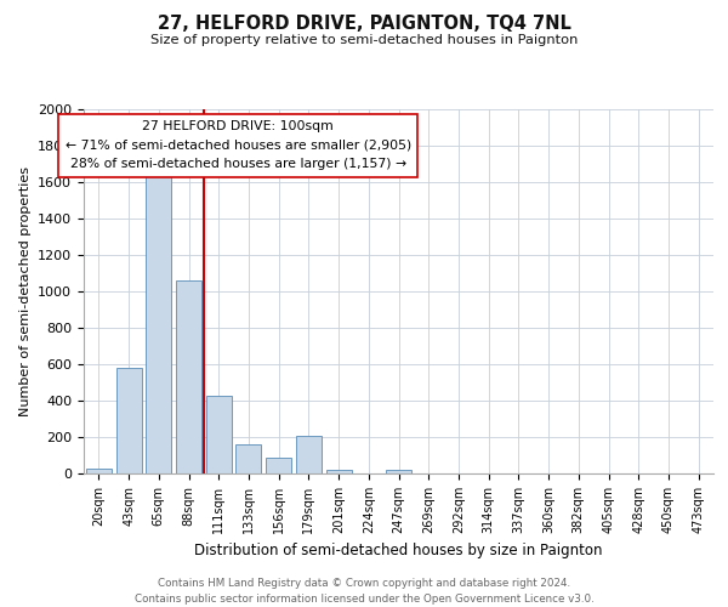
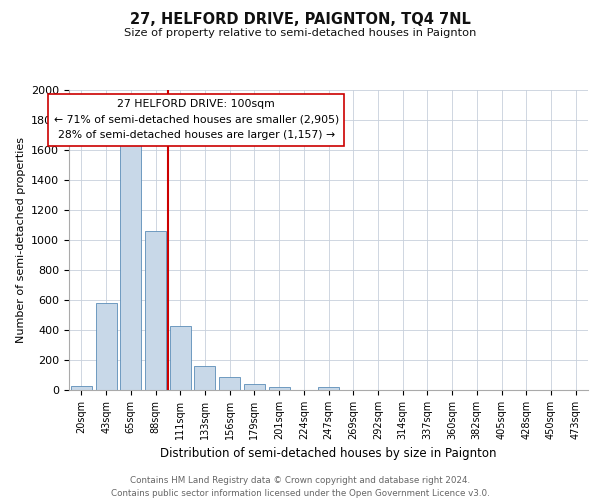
179sqm: 210 -> 40
